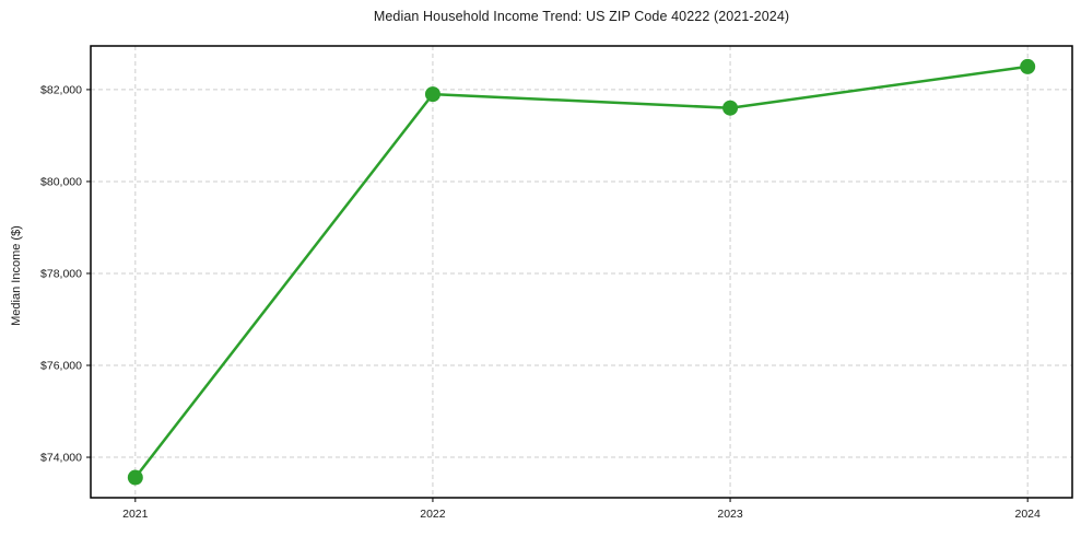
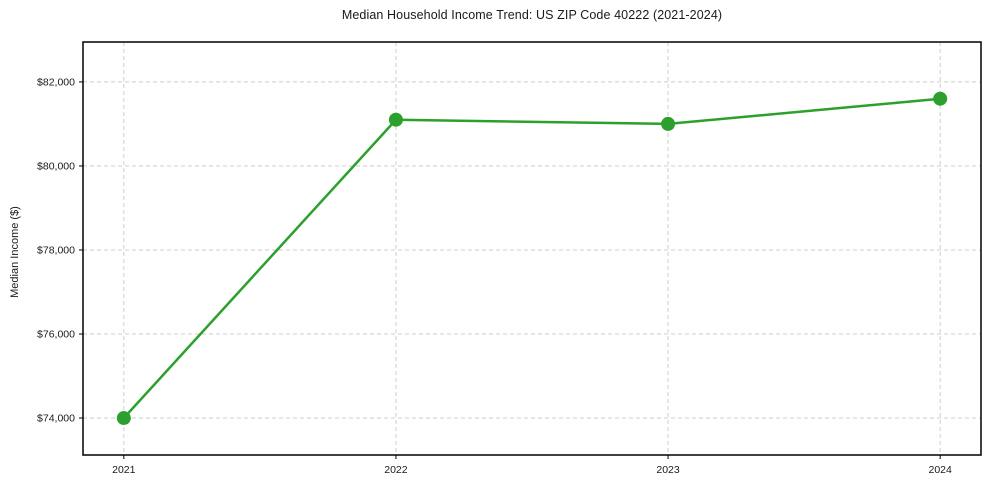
2021: $73600 -> $74000
2022: $81900 -> $81100
2023: $81600 -> $81000
2024: $82500 -> $81600
